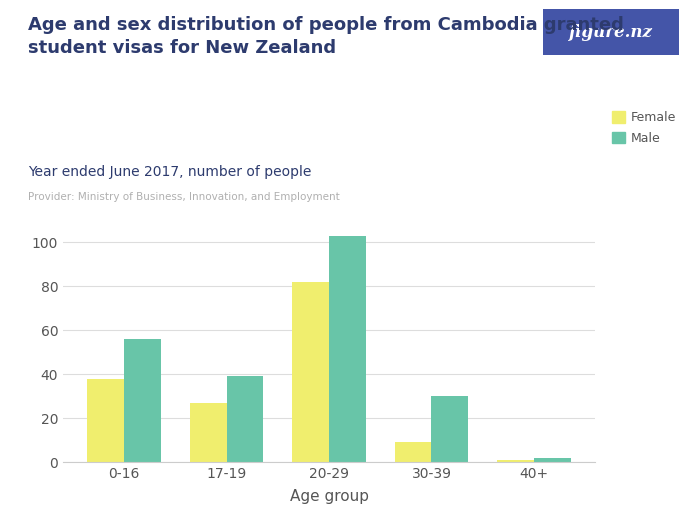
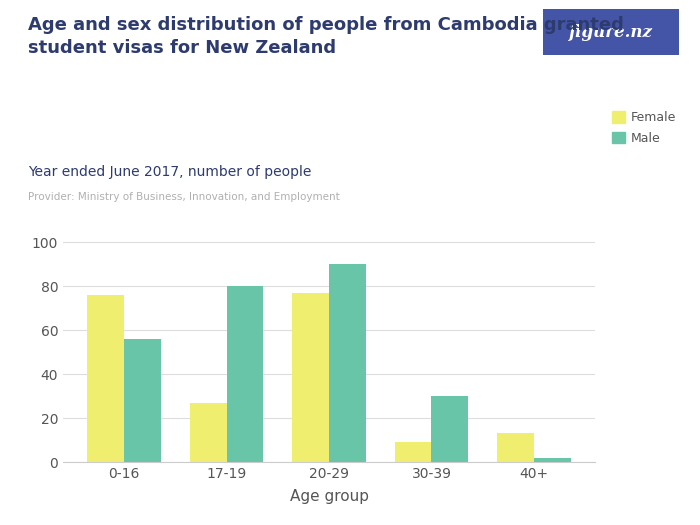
Female/0-16: 38 -> 76
Male/17-19: 39 -> 80
Female/20-29: 82 -> 77
Male/20-29: 103 -> 90
Female/40+: 1 -> 13
